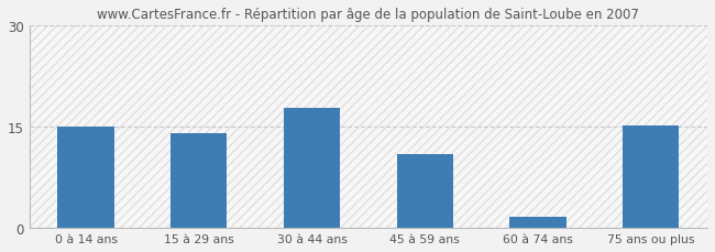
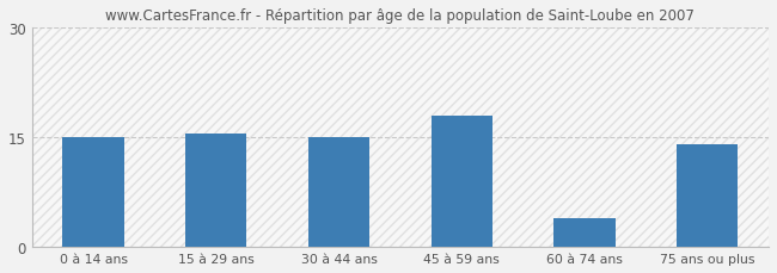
15 à 29 ans: 14.0 -> 15.5
30 à 44 ans: 17.8 -> 15.0
45 à 59 ans: 11.0 -> 18.0
60 à 74 ans: 1.6 -> 4.0
75 ans ou plus: 15.2 -> 14.0
